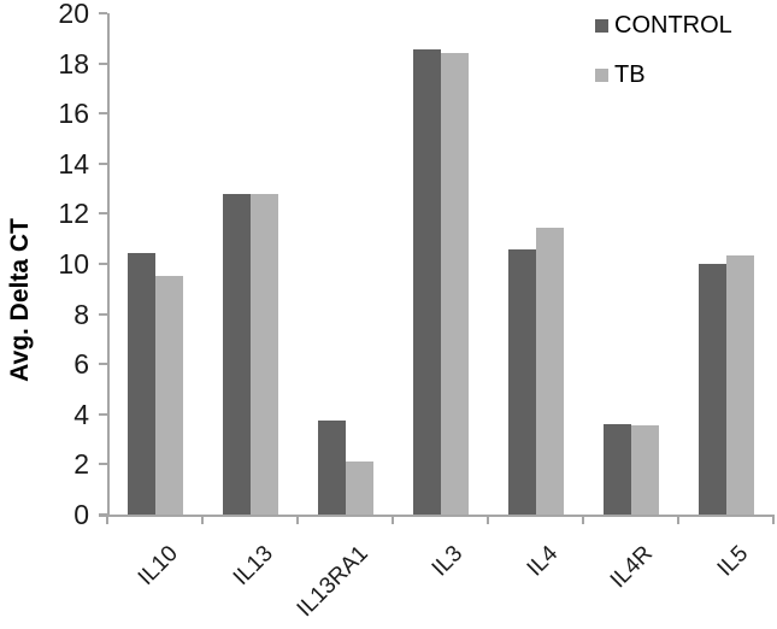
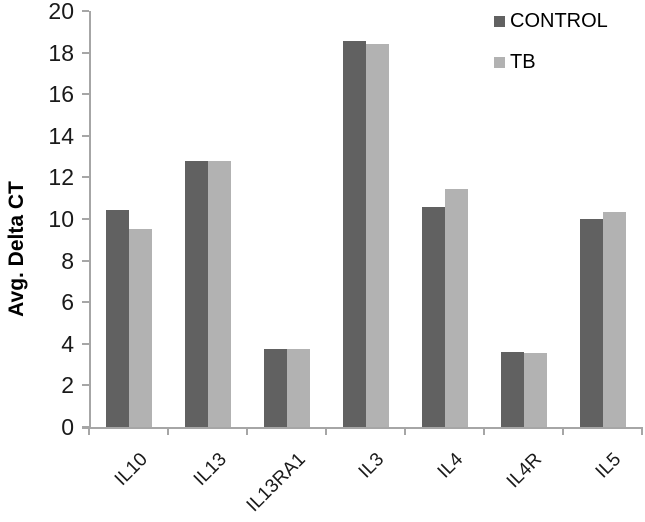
TB/IL13RA1: 2.1 -> 3.8
